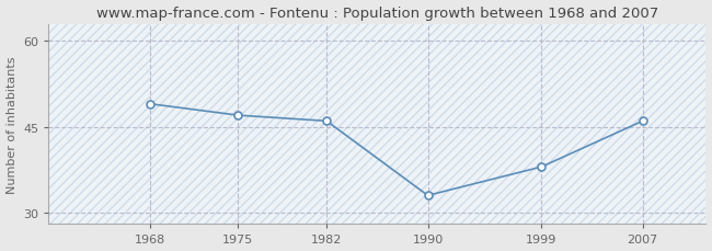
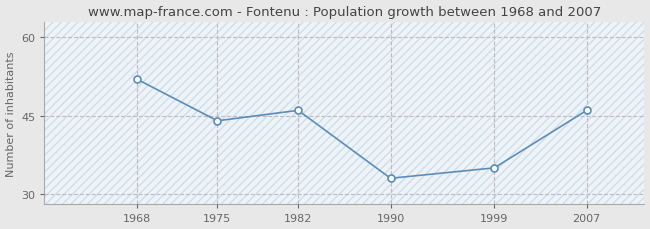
1968: 49 -> 52
1975: 47 -> 44
1999: 38 -> 35
